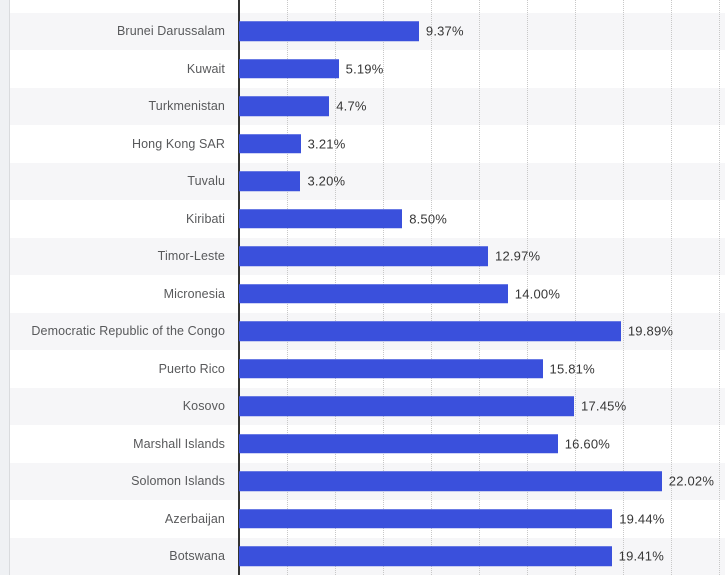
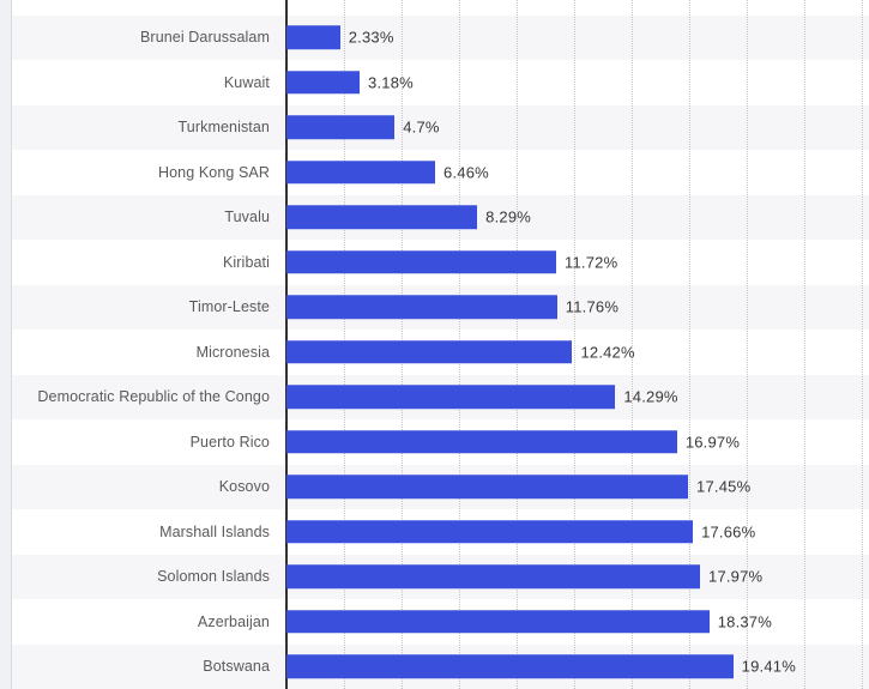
Brunei Darussalam: 9.37% -> 2.33%
Kuwait: 5.19% -> 3.18%
Hong Kong SAR: 3.21% -> 6.46%
Tuvalu: 3.20% -> 8.29%
Kiribati: 8.50% -> 11.72%
Timor-Leste: 12.97% -> 11.76%
Micronesia: 14.00% -> 12.42%
Democratic Republic of the Congo: 19.89% -> 14.29%
Puerto Rico: 15.81% -> 16.97%
Marshall Islands: 16.60% -> 17.66%
Solomon Islands: 22.02% -> 17.97%
Azerbaijan: 19.44% -> 18.37%
